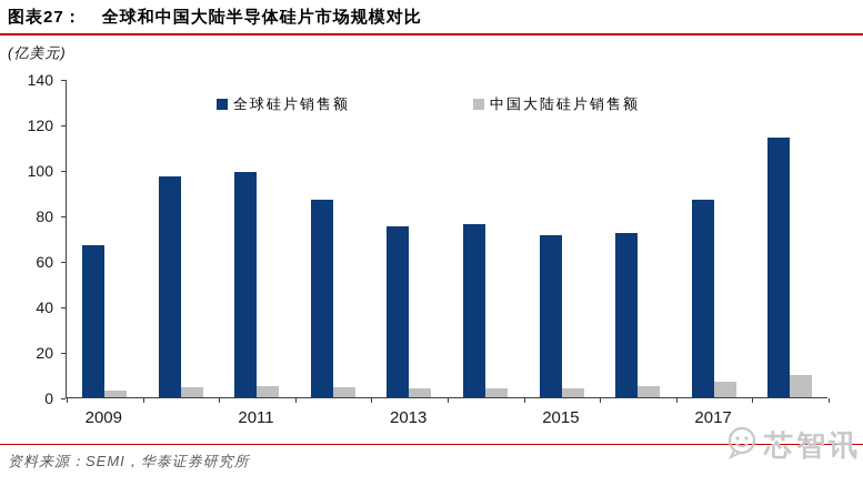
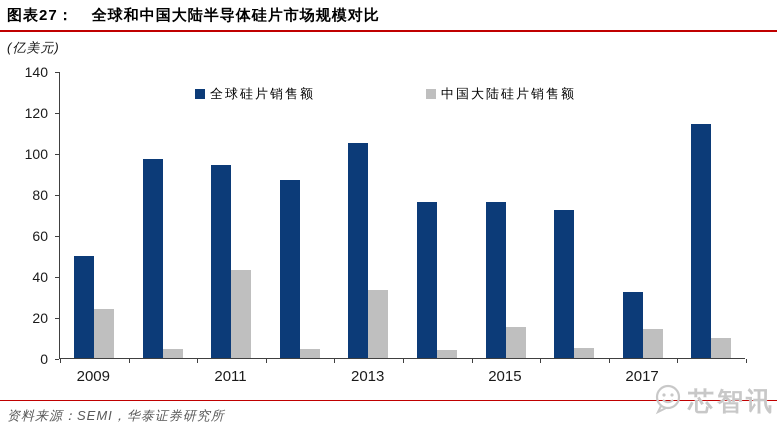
全球硅片销售额/2009: 67 -> 50
中国大陆硅片销售额/2009: 3 -> 24
全球硅片销售额/2011: 99 -> 94
中国大陆硅片销售额/2011: 5 -> 43
全球硅片销售额/2013: 75 -> 105
中国大陆硅片销售额/2013: 4 -> 33
全球硅片销售额/2015: 71 -> 76
中国大陆硅片销售额/2015: 4 -> 15
全球硅片销售额/2017: 87 -> 32
中国大陆硅片销售额/2017: 7 -> 14
